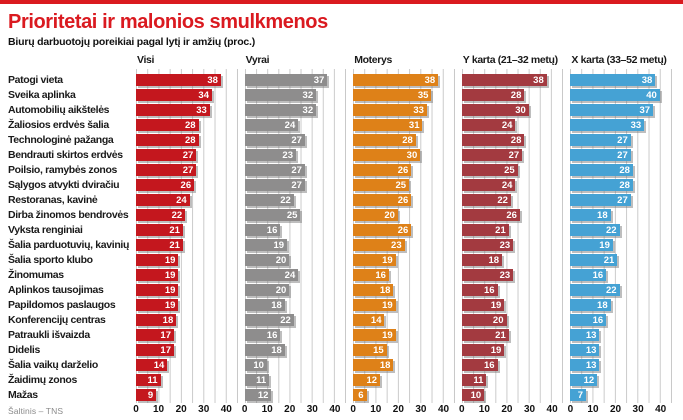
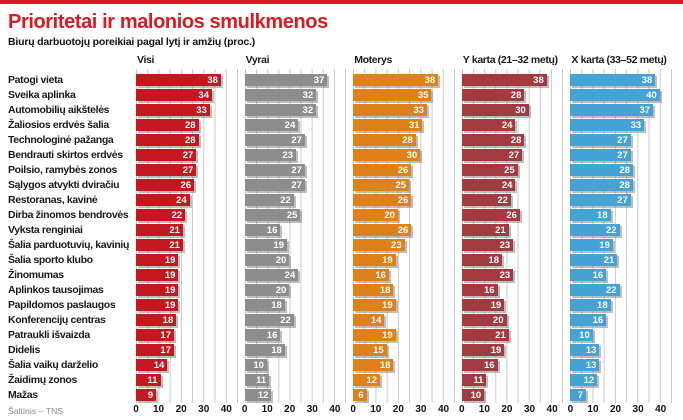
X karta (33–52 metų)/Patraukli išvaizda: 13 -> 10
